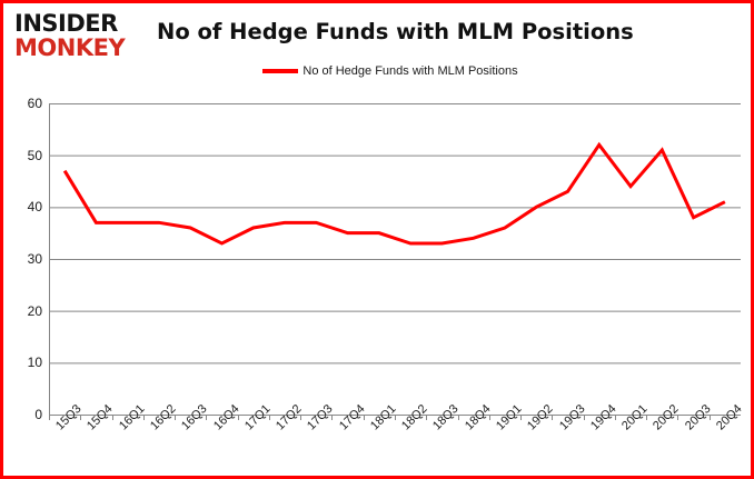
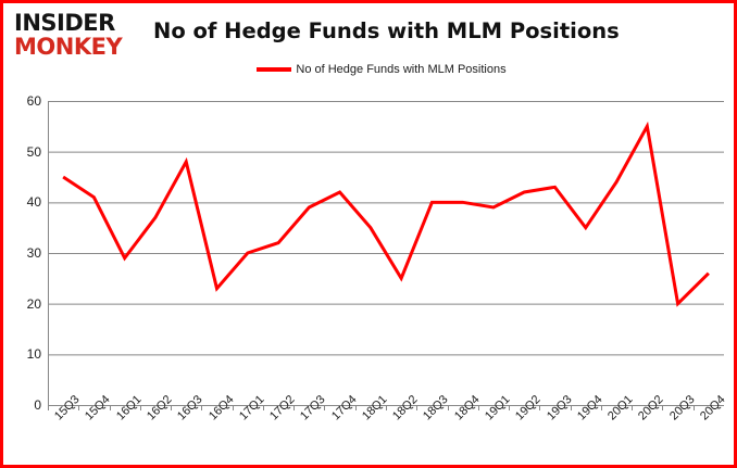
15Q3: 47 -> 45
15Q4: 37 -> 41
16Q1: 37 -> 29
16Q3: 36 -> 48
16Q4: 33 -> 23
17Q1: 36 -> 30
17Q2: 37 -> 32
17Q3: 37 -> 39
17Q4: 35 -> 42
18Q2: 33 -> 25
18Q3: 33 -> 40
18Q4: 34 -> 40
19Q1: 36 -> 39
19Q2: 40 -> 42
19Q4: 52 -> 35
20Q2: 51 -> 55
20Q3: 38 -> 20
20Q4: 41 -> 26
